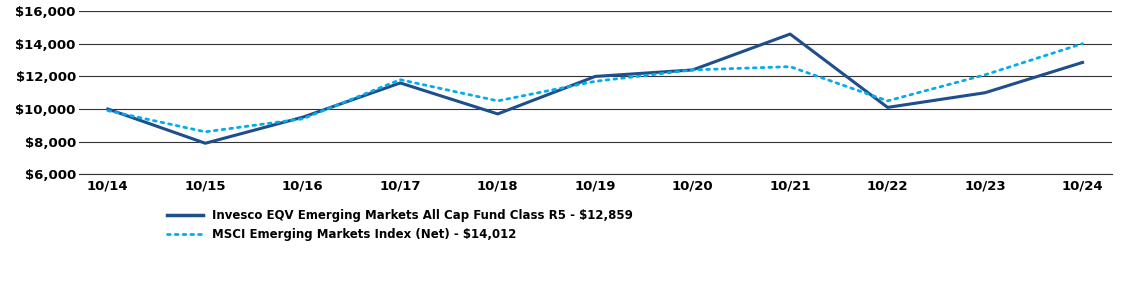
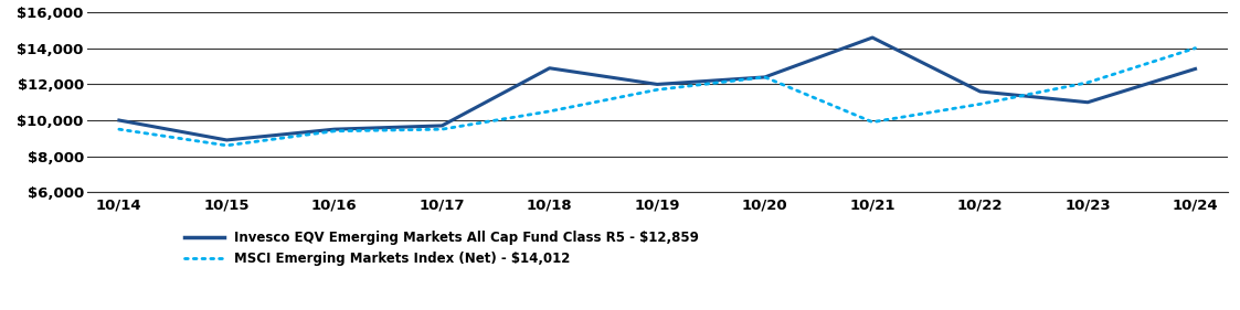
MSCI Emerging Markets Index (Net) - $14,012/10/14: $9,900 -> $9,500
Invesco EQV Emerging Markets All Cap Fund Class R5 - $12,859/10/15: $7,900 -> $8,900
Invesco EQV Emerging Markets All Cap Fund Class R5 - $12,859/10/17: $11,600 -> $9,700
MSCI Emerging Markets Index (Net) - $14,012/10/17: $11,800 -> $9,500
Invesco EQV Emerging Markets All Cap Fund Class R5 - $12,859/10/18: $9,700 -> $12,900
MSCI Emerging Markets Index (Net) - $14,012/10/21: $12,600 -> $9,900
Invesco EQV Emerging Markets All Cap Fund Class R5 - $12,859/10/22: $10,100 -> $11,600
MSCI Emerging Markets Index (Net) - $14,012/10/22: $10,500 -> $10,900
